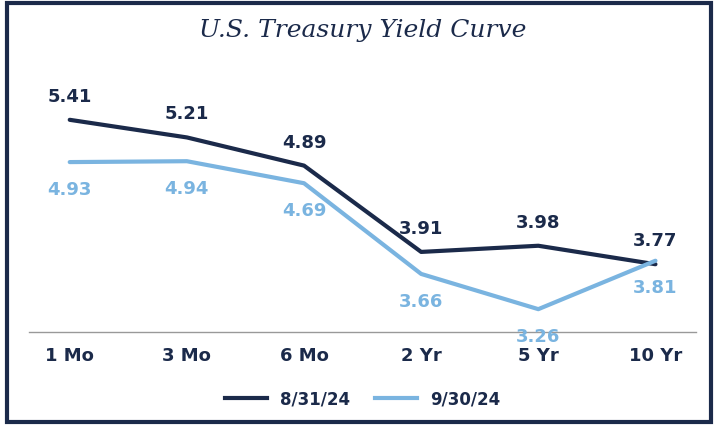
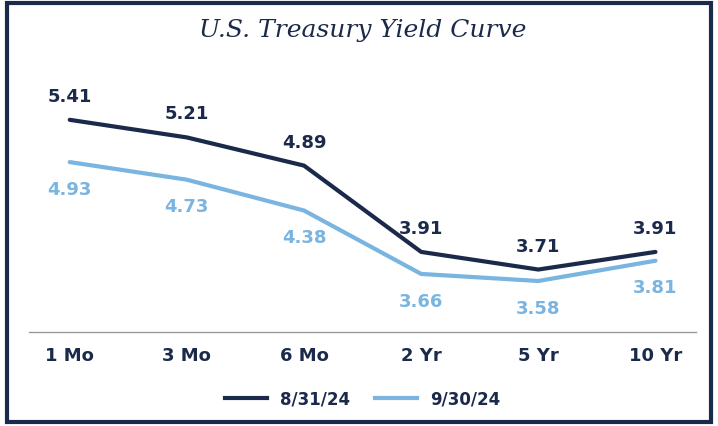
9/30/24/3 Mo: 4.94 -> 4.73
9/30/24/6 Mo: 4.69 -> 4.38
8/31/24/5 Yr: 3.98 -> 3.71
9/30/24/5 Yr: 3.26 -> 3.58
8/31/24/10 Yr: 3.77 -> 3.91
